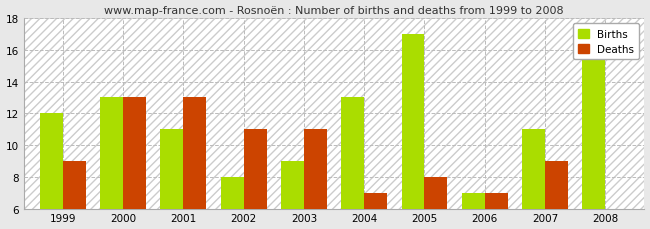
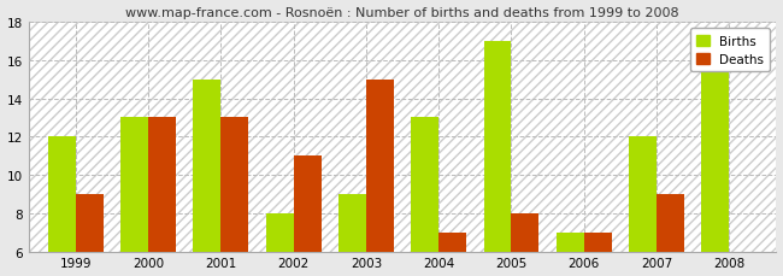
Births/2001: 11 -> 15
Deaths/2003: 11 -> 15
Births/2007: 11 -> 12
